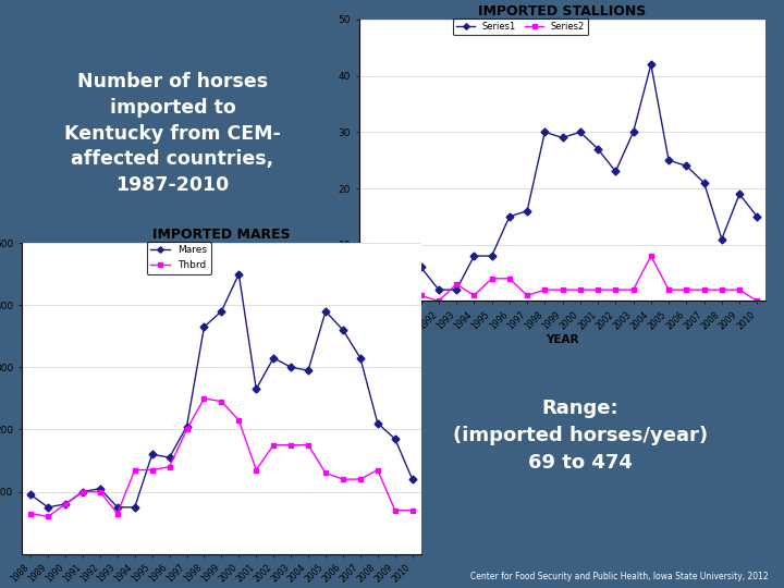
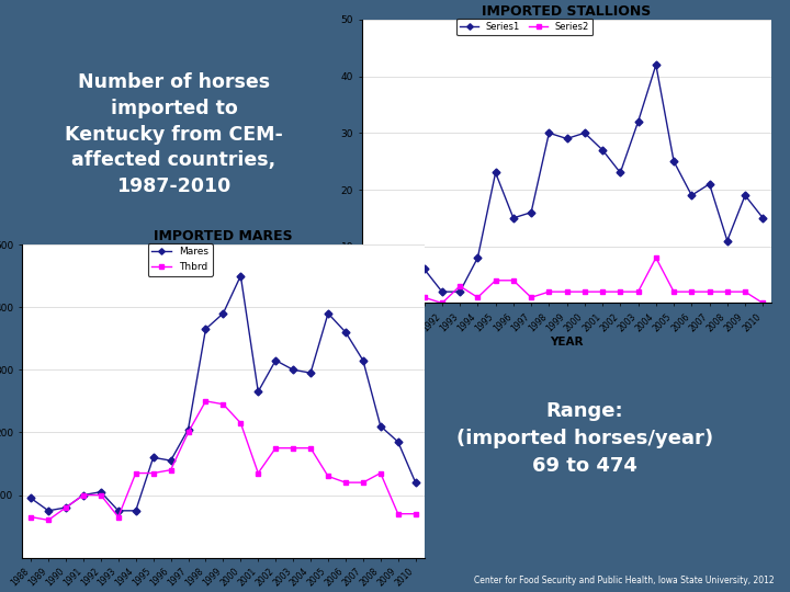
IMPORTED STALLIONS/Series1/1995: 8 -> 23
IMPORTED STALLIONS/Series1/2003: 30 -> 32
IMPORTED STALLIONS/Series1/2006: 24 -> 19
